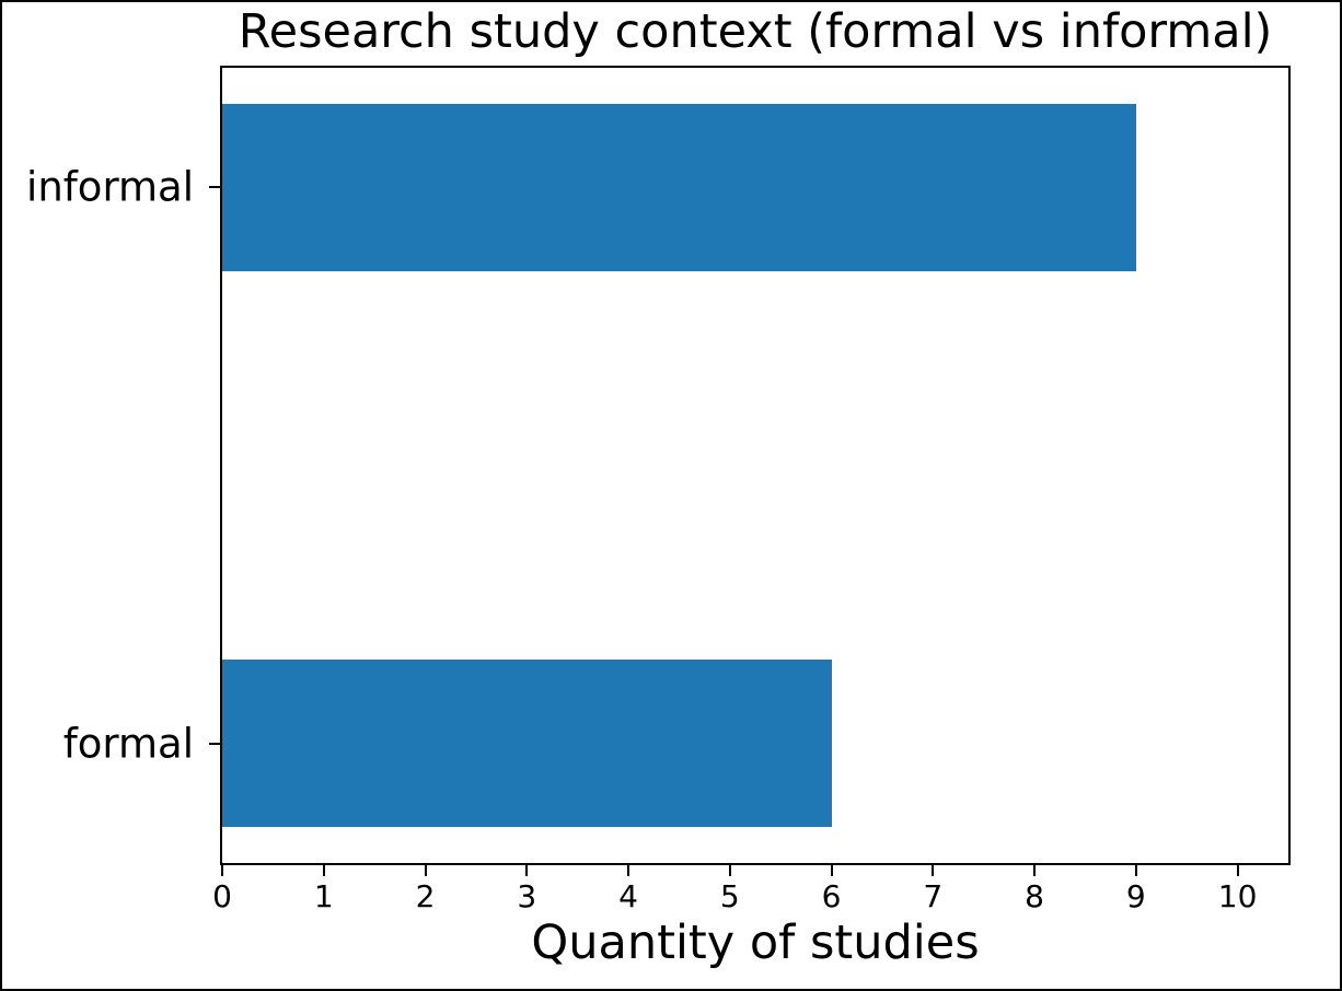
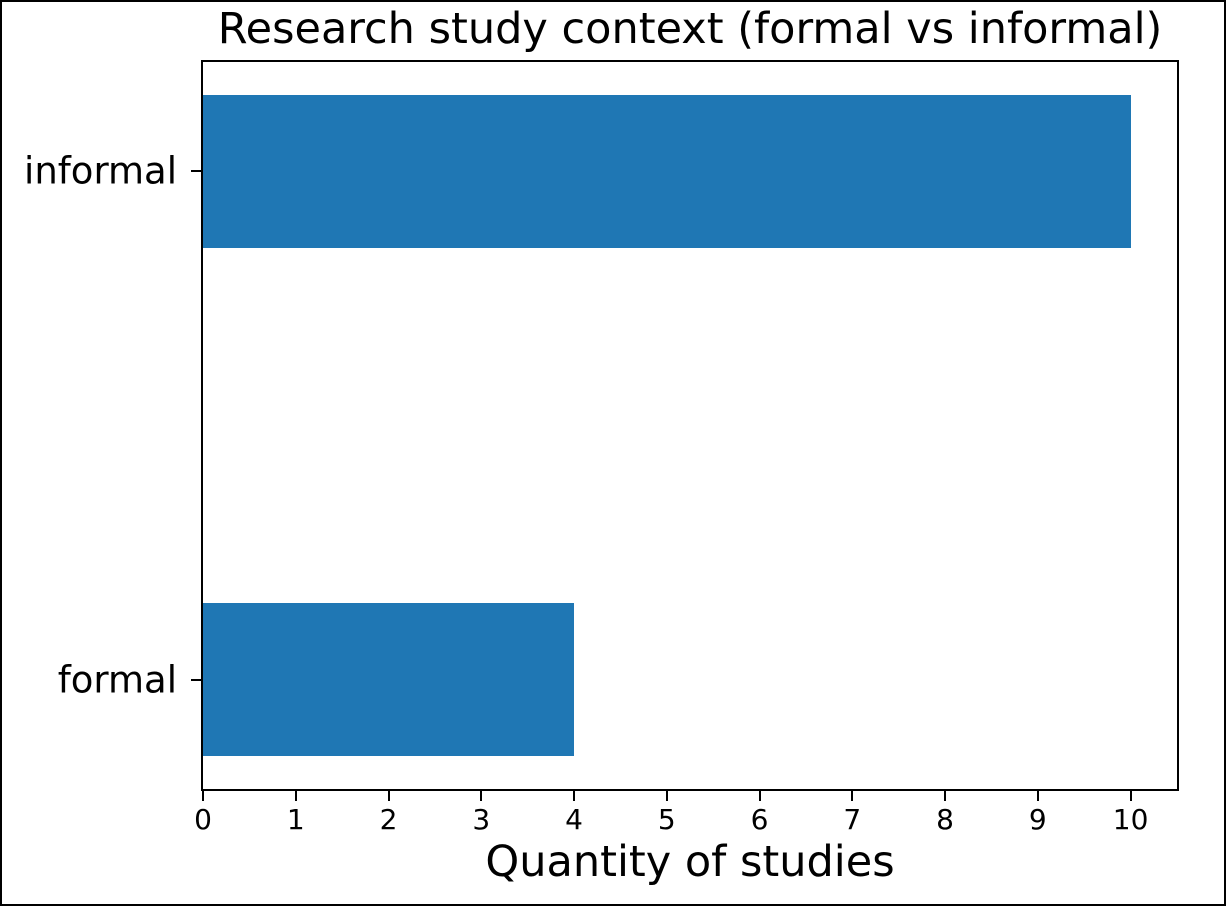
informal: 9 -> 10
formal: 6 -> 4
